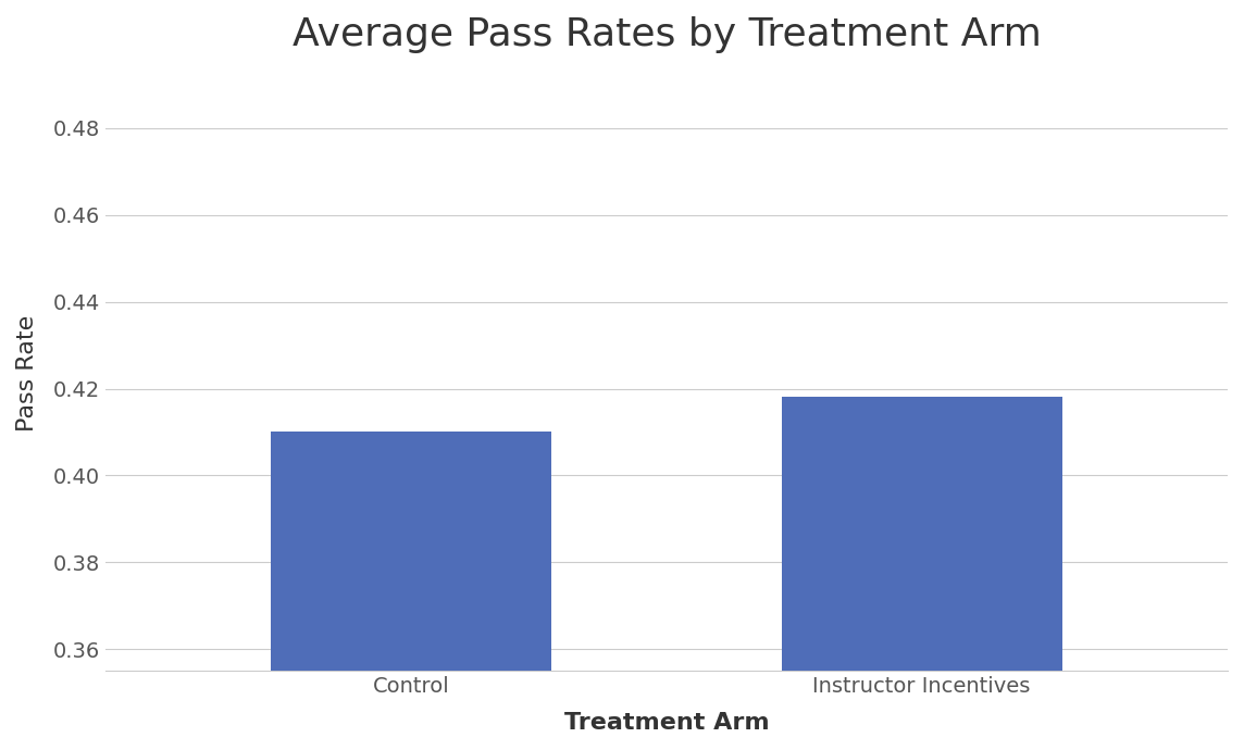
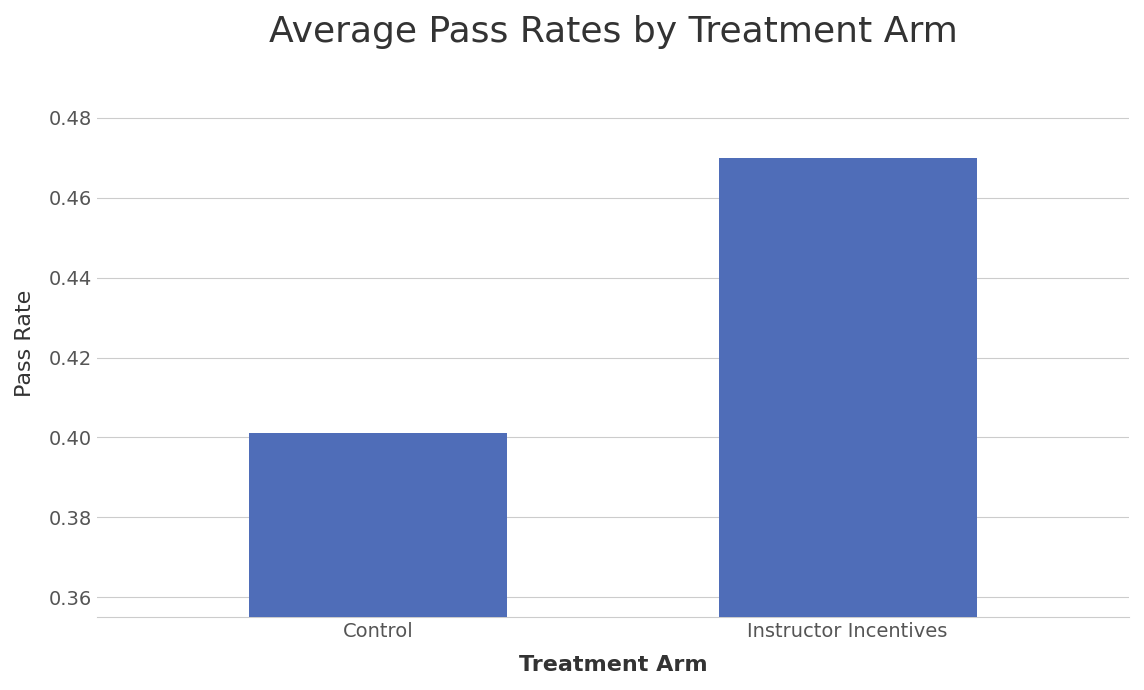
Control: 0.410 -> 0.401
Instructor Incentives: 0.418 -> 0.470
